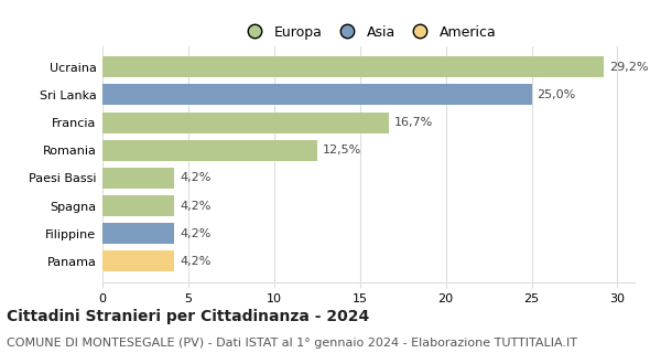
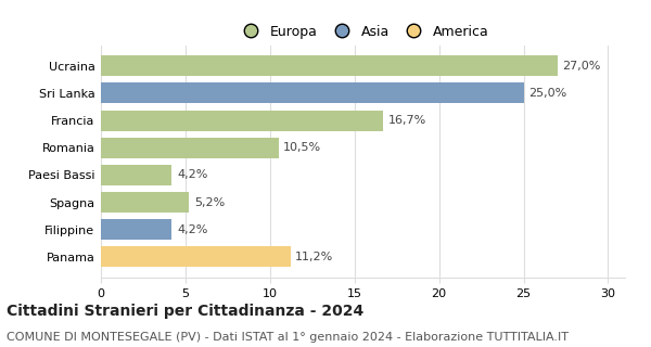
Ucraina: 29,2% -> 27,0%
Romania: 12,5% -> 10,5%
Spagna: 4,2% -> 5,2%
Panama: 4,2% -> 11,2%
